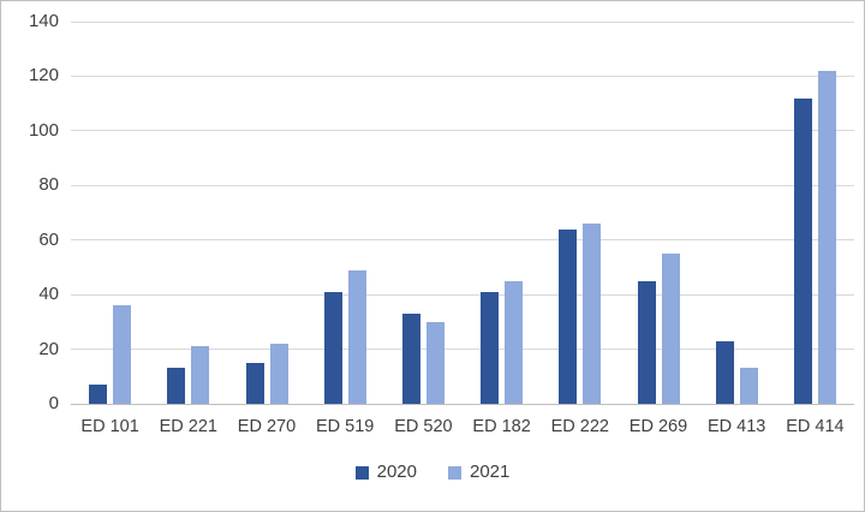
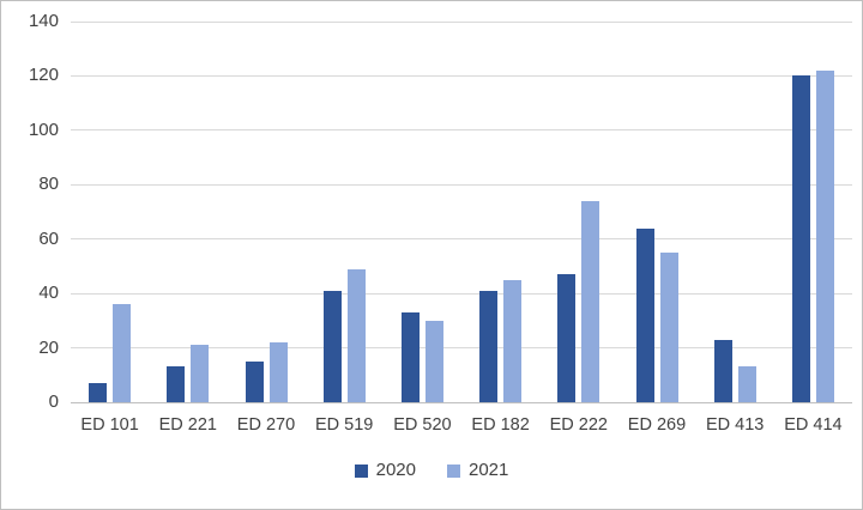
2020/ED 222: 64 -> 47
2021/ED 222: 66 -> 74
2020/ED 269: 45 -> 64
2020/ED 414: 112 -> 120
